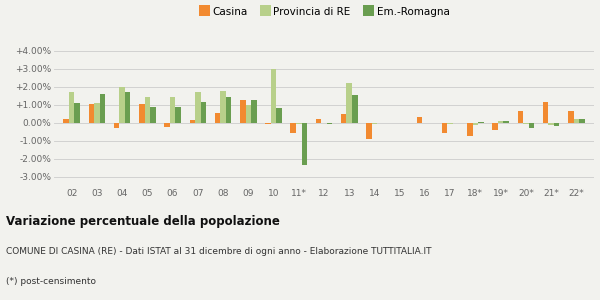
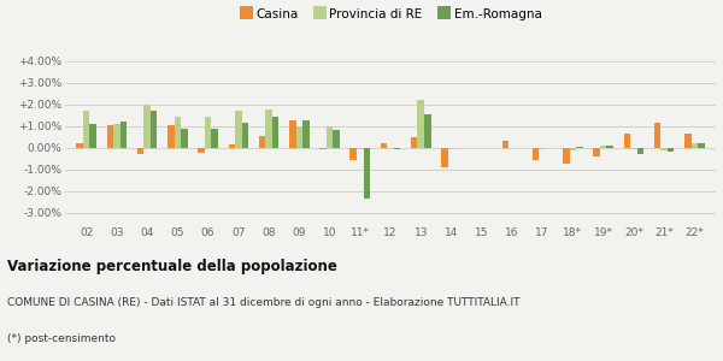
Em.-Romagna/03: 1.6% -> 1.2%
Provincia di RE/10: 3.0% -> 1.0%
